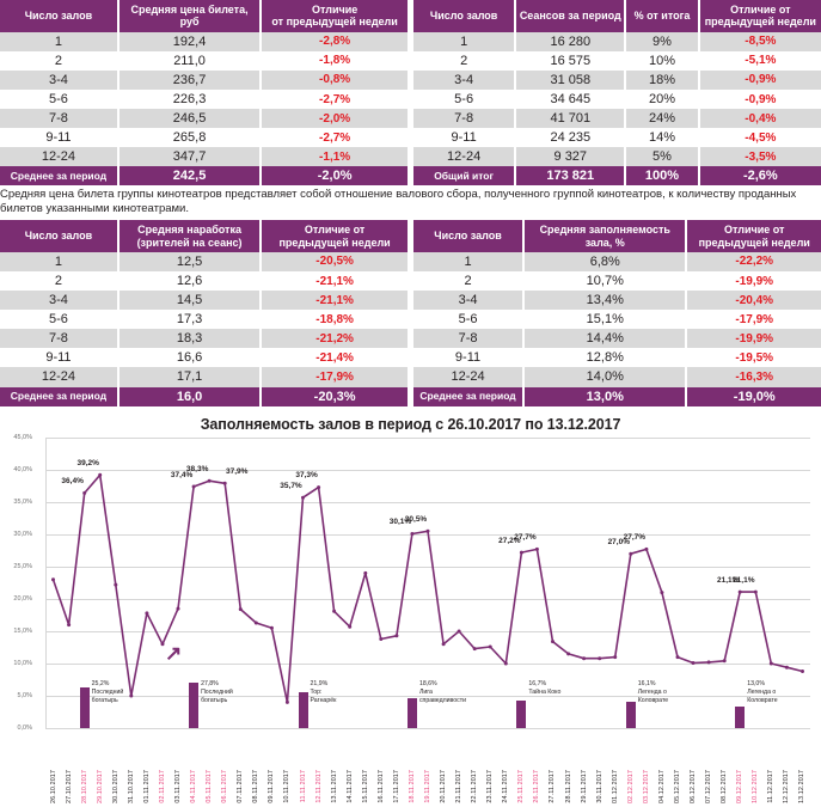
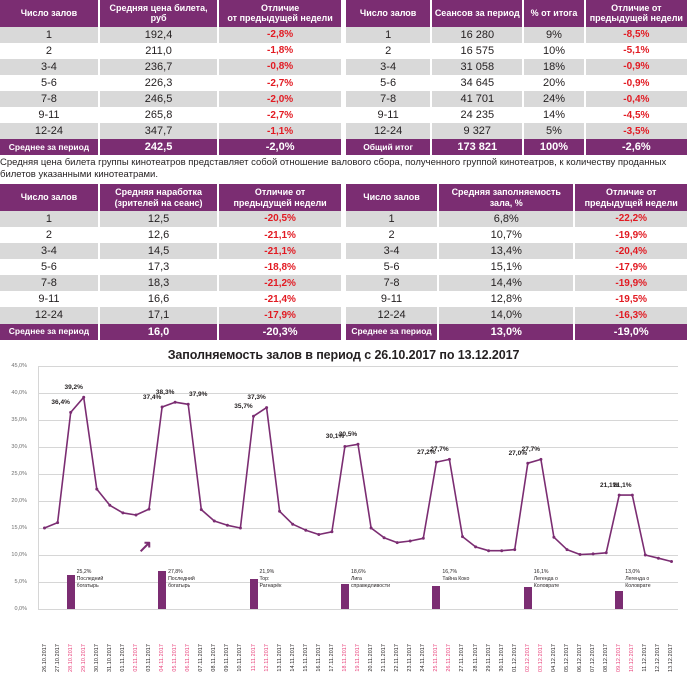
26.10.2017: 23% -> 15%
31.10.2017: 5% -> 19%
02.11.2017: 13% -> 17%
10.11.2017: 4% -> 15%
15.11.2017: 24% -> 15%
20.11.2017: 13% -> 15%
21.11.2017: 15% -> 13%
24.11.2017: 10% -> 13%
04.12.2017: 21% -> 13%
